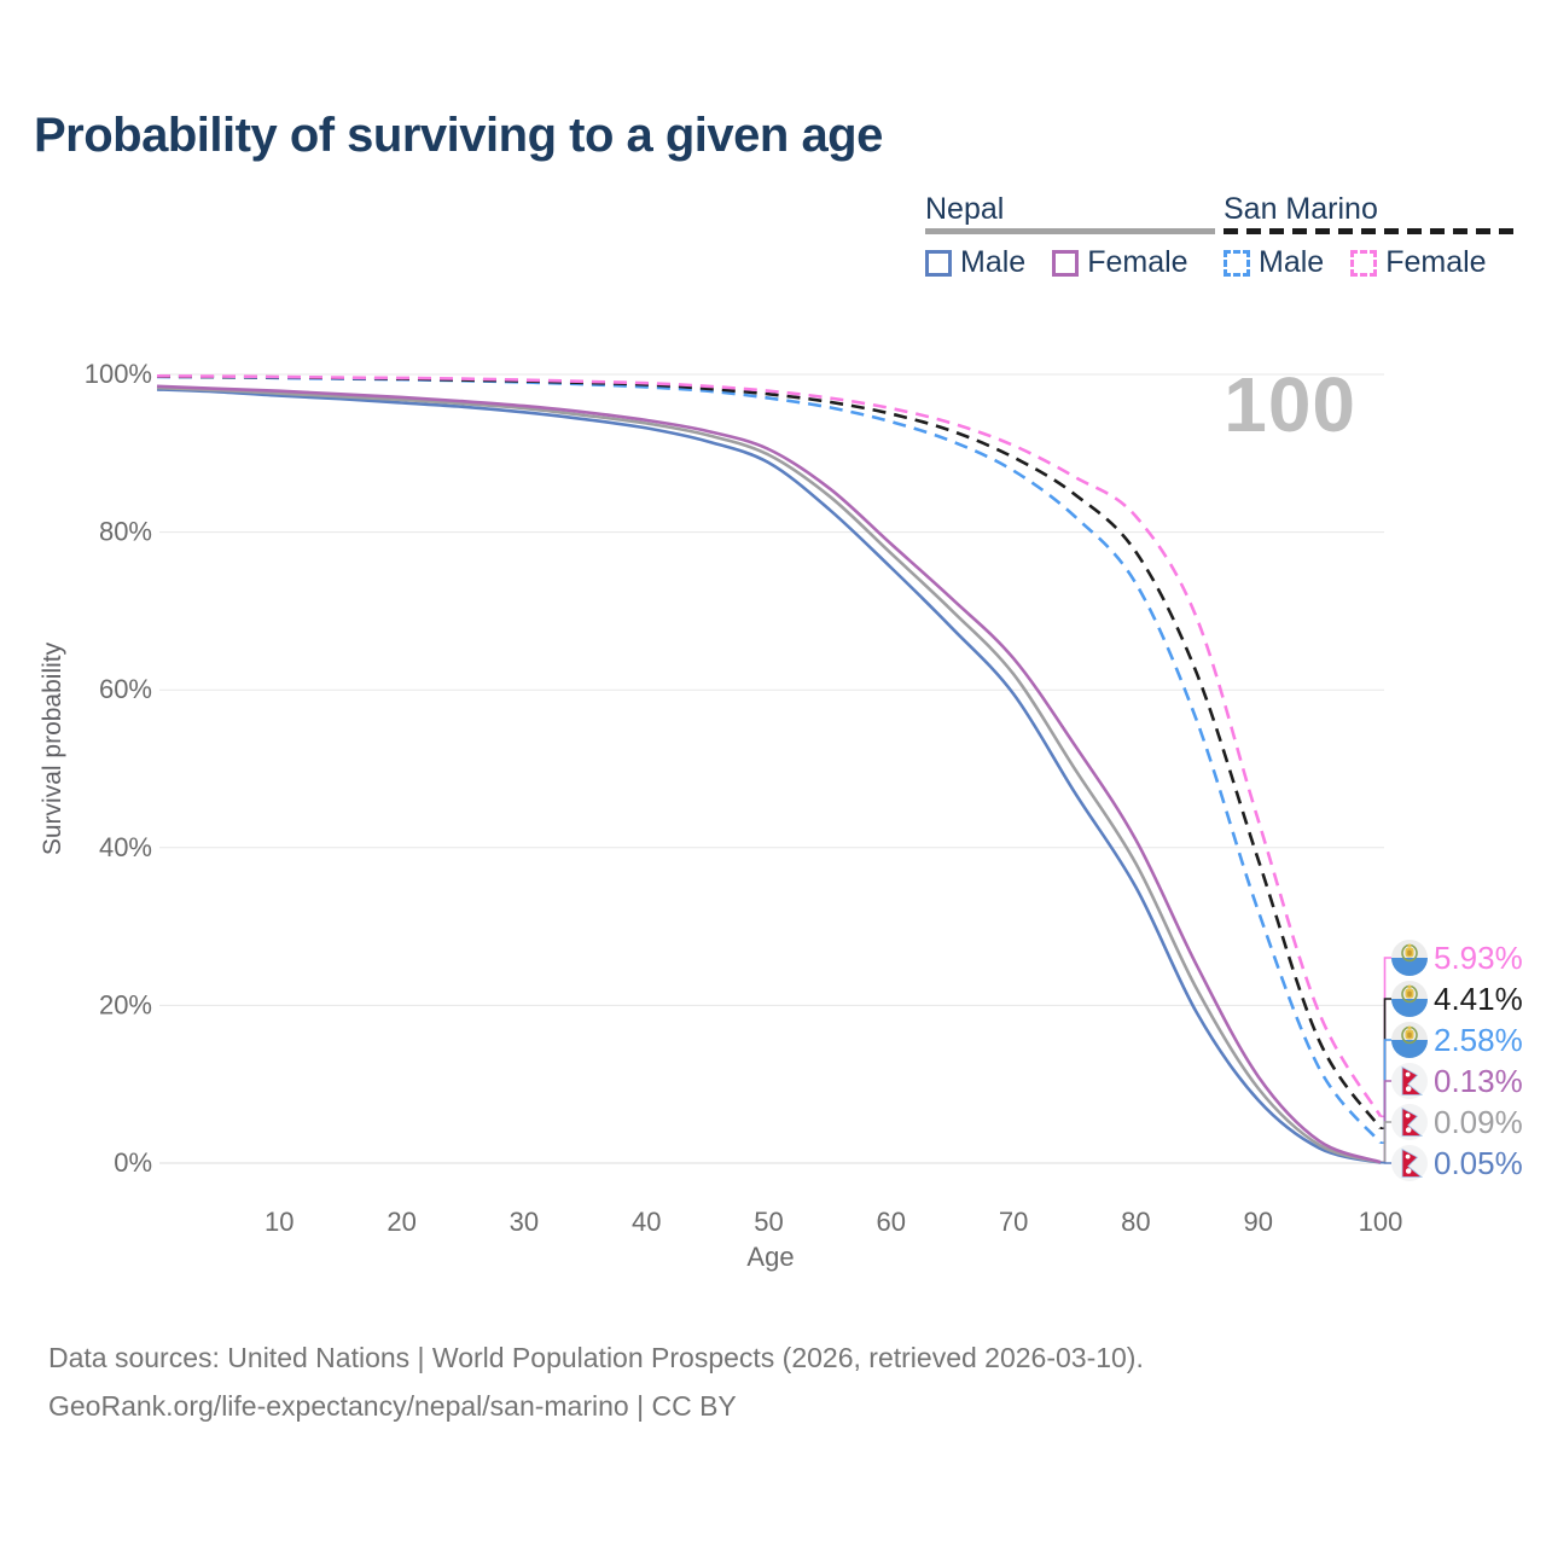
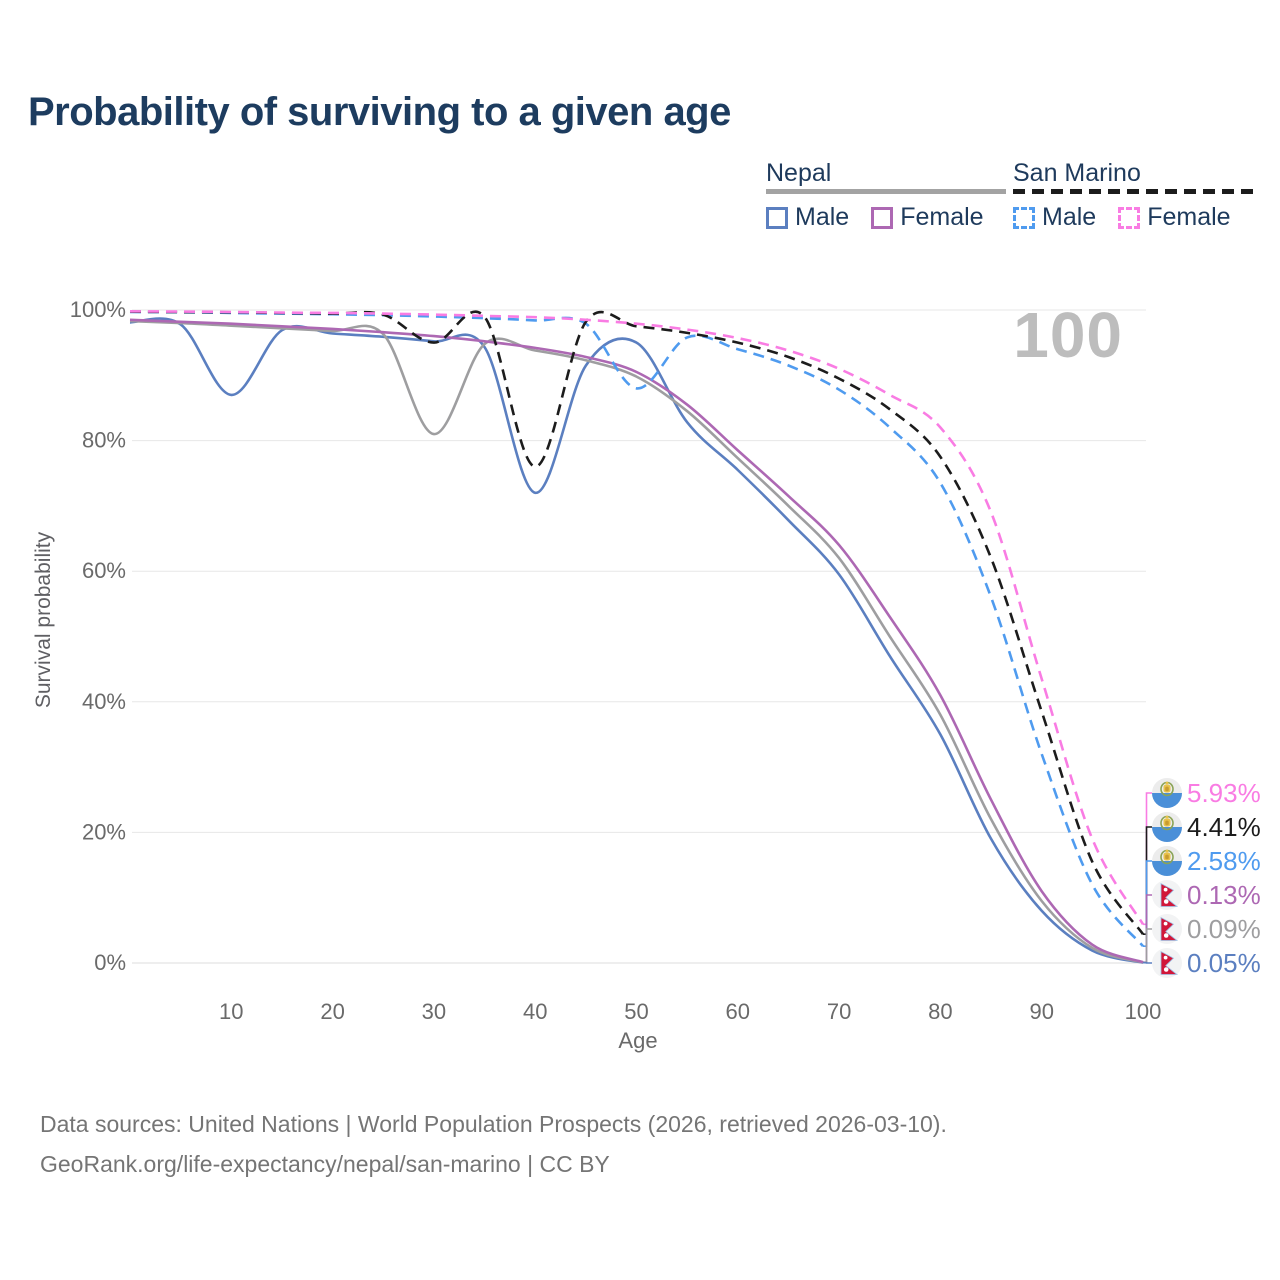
Nepal Male/10: 97% -> 87%
San Marino/30: 99% -> 95%
Nepal/30: 96% -> 81%
San Marino/40: 99% -> 76%
Nepal Male/40: 93% -> 72%
San Marino Male/50: 97% -> 88%
Nepal Male/50: 89% -> 95%
